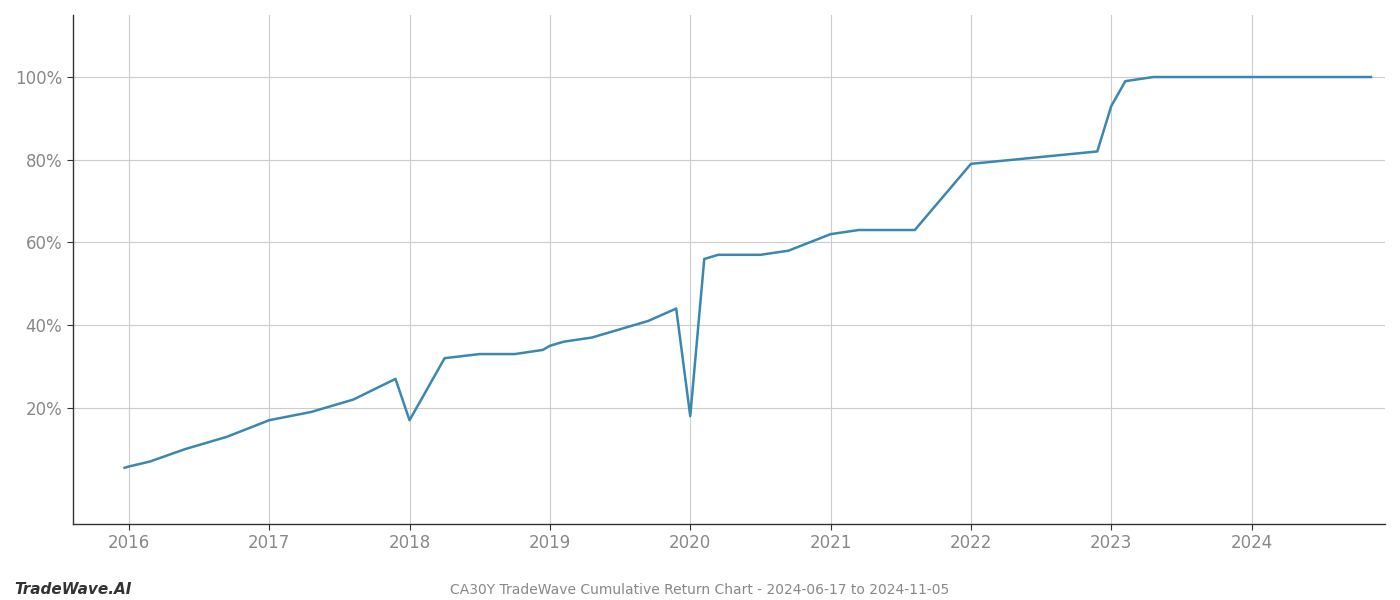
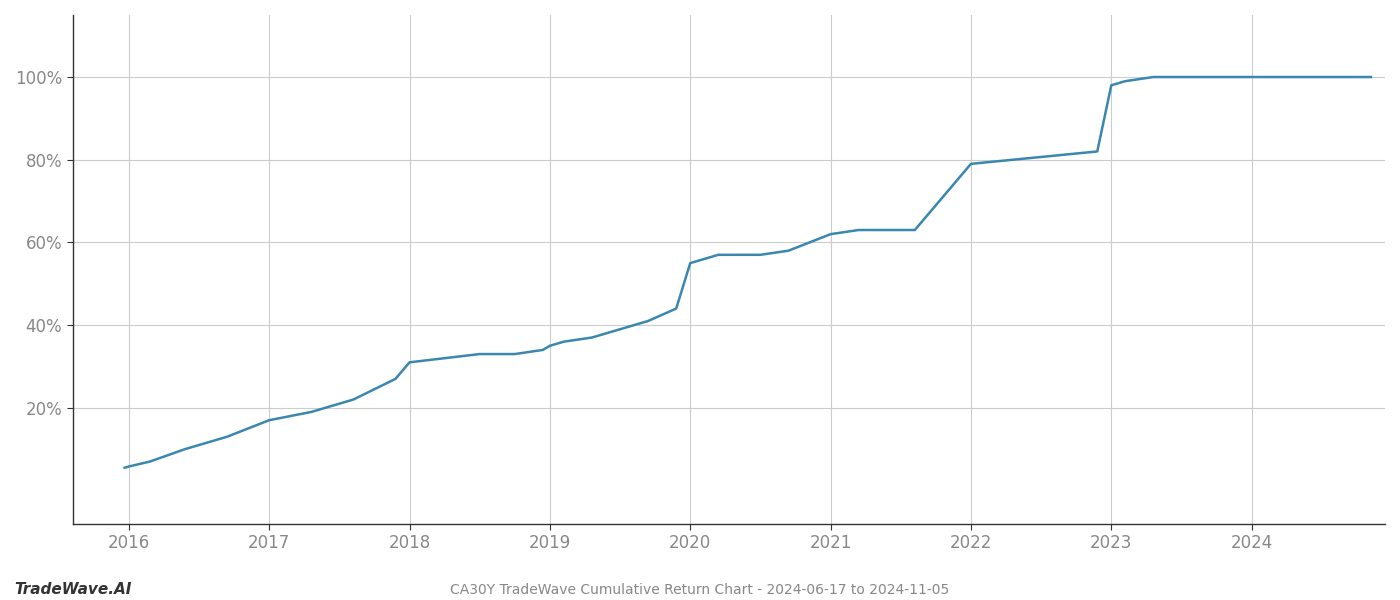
2018: 17.0% -> 31.0%
2020: 18.0% -> 55.0%
2023: 93.0% -> 98.0%
